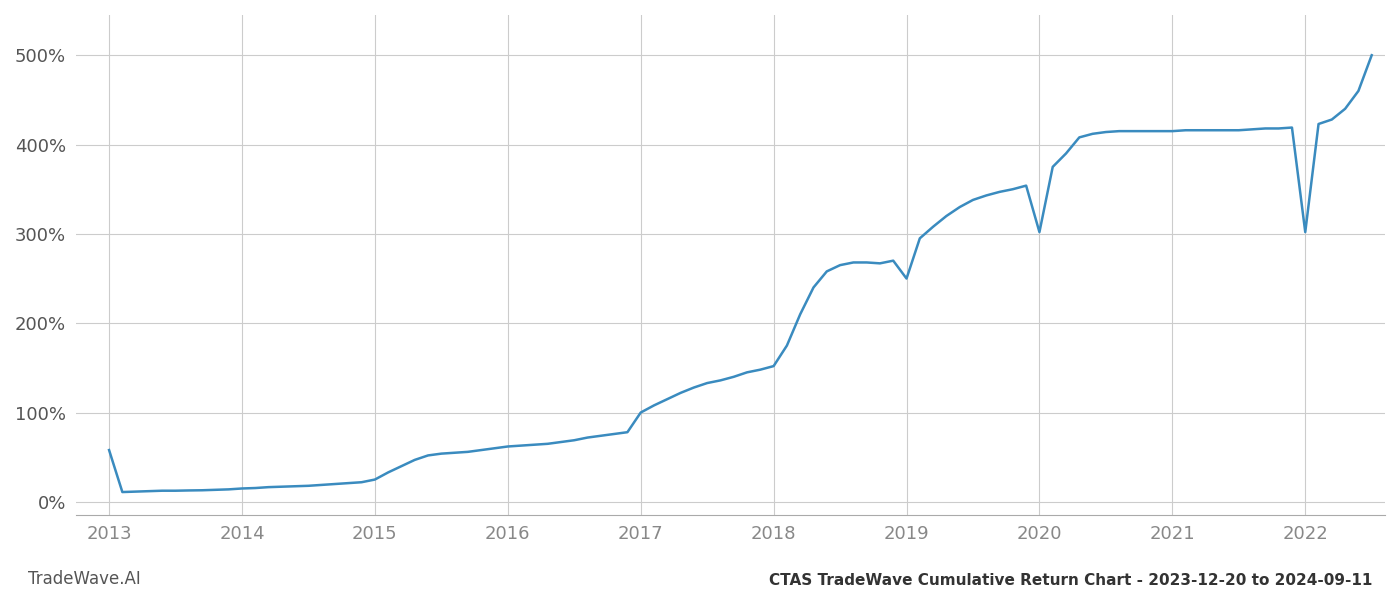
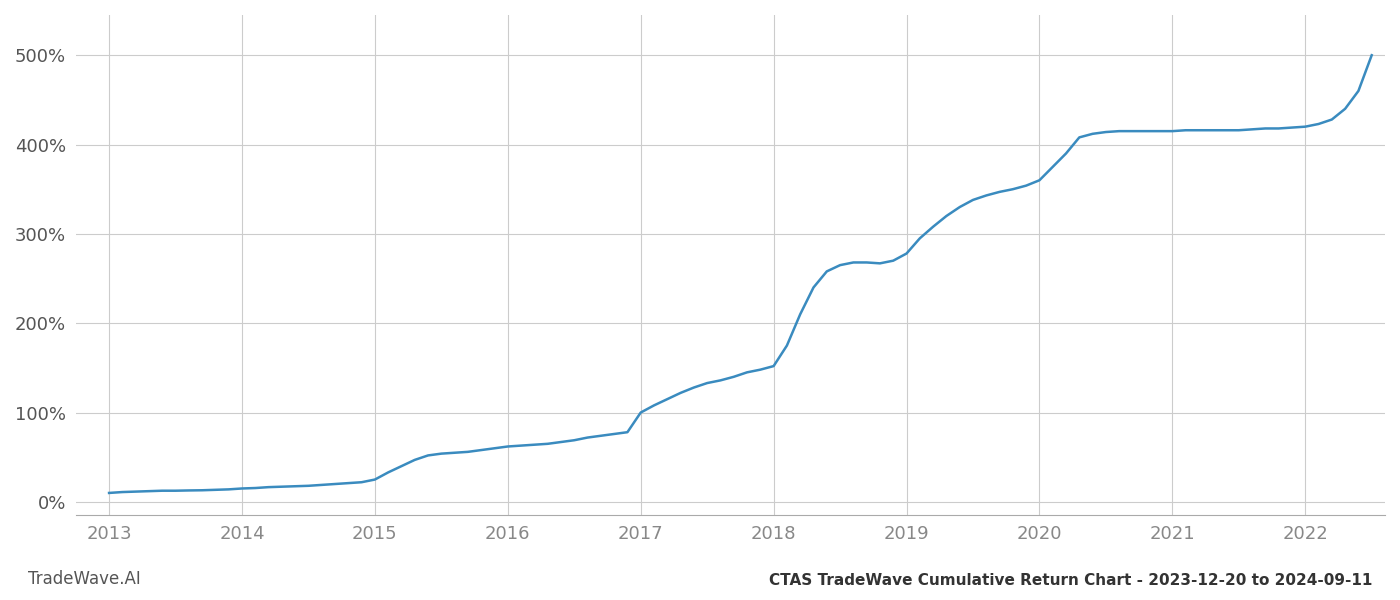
2013: 58% -> 10%
2019: 250% -> 278%
2020: 302% -> 360%
2022: 302% -> 420%
